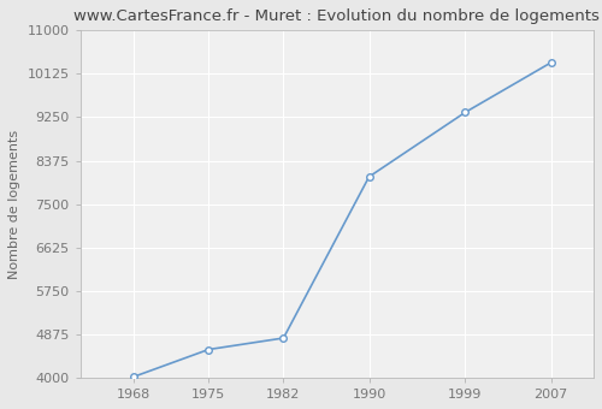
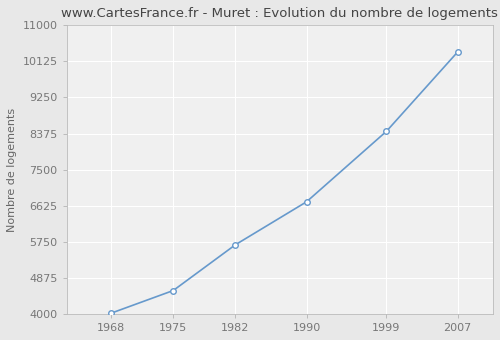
1982: 4800 -> 5680
1990: 8050 -> 6720
1999: 9350 -> 8430
